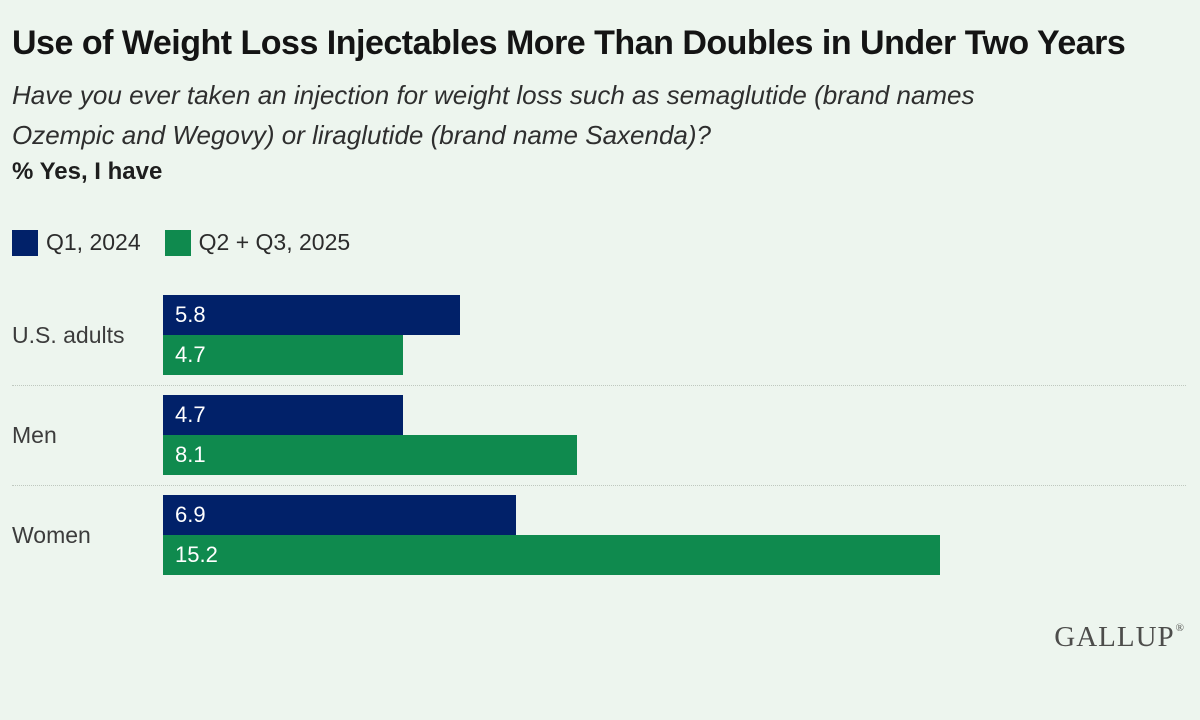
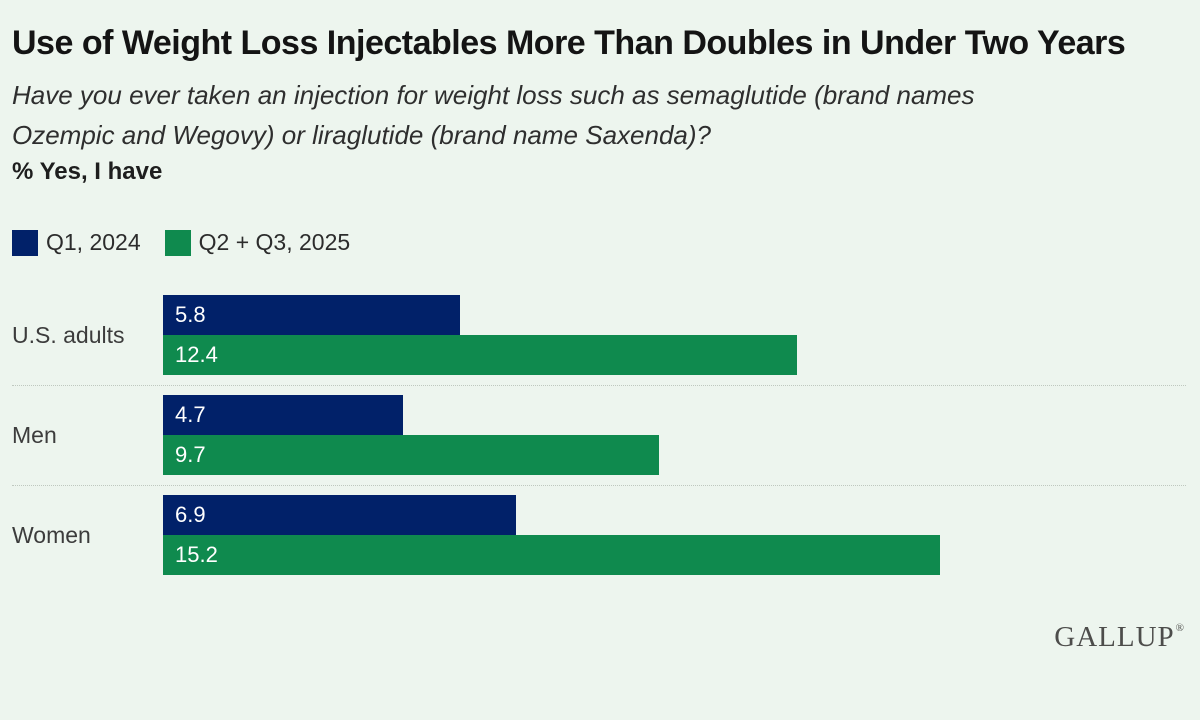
Q2 + Q3, 2025/U.S. adults: 4.7 -> 12.4
Q2 + Q3, 2025/Men: 8.1 -> 9.7
